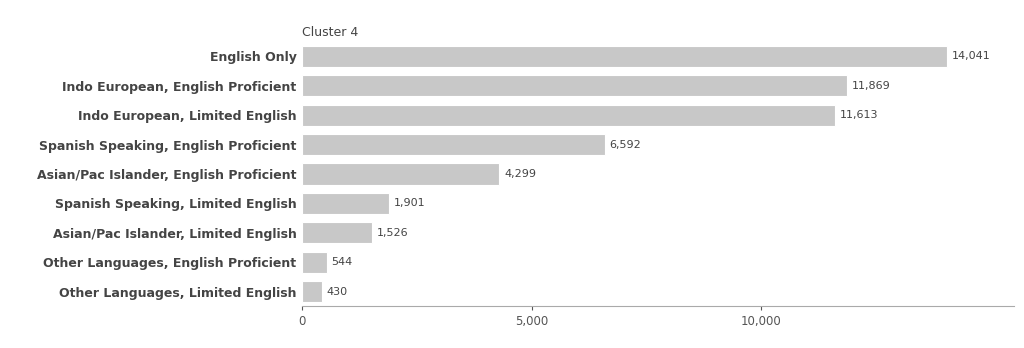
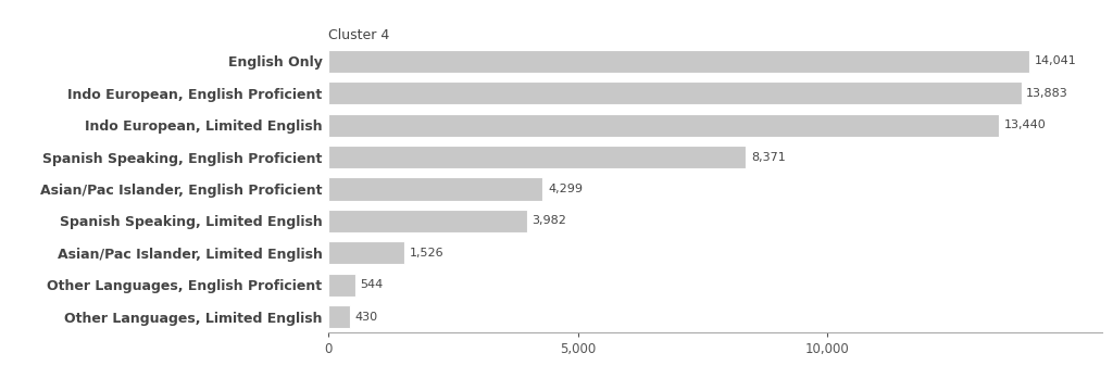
Indo European, English Proficient: 11,869 -> 13,883
Indo European, Limited English: 11,613 -> 13,440
Spanish Speaking, English Proficient: 6,592 -> 8,371
Spanish Speaking, Limited English: 1,901 -> 3,982
